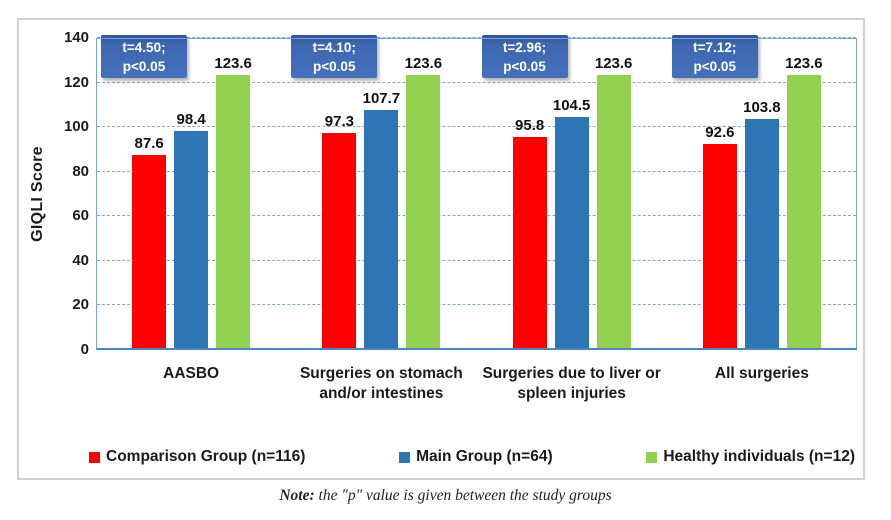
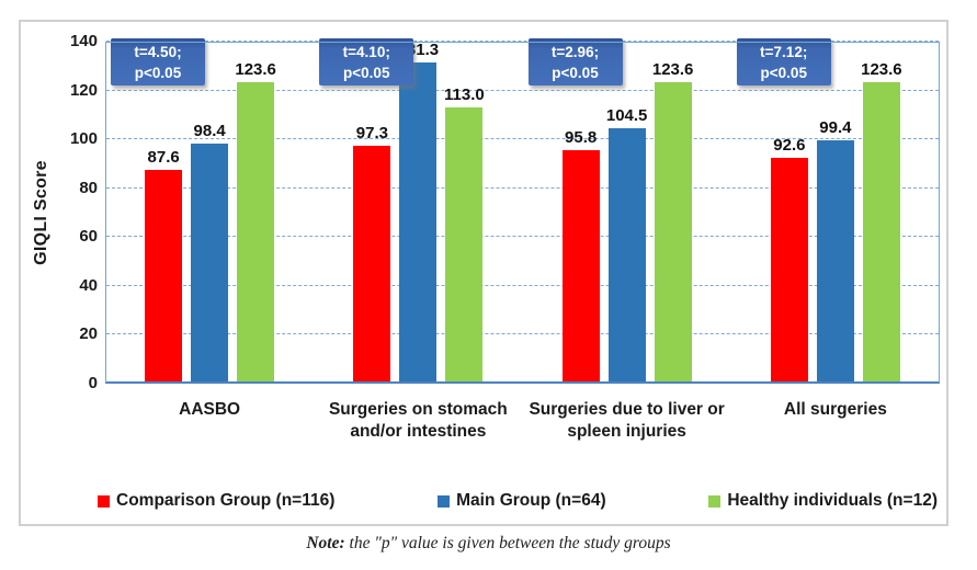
Main Group (n=64)/Surgeries on stomach and/or intestines: 107.7 -> 131.3
Healthy individuals (n=12)/Surgeries on stomach and/or intestines: 123.6 -> 113.0
Main Group (n=64)/All surgeries: 103.8 -> 99.4
